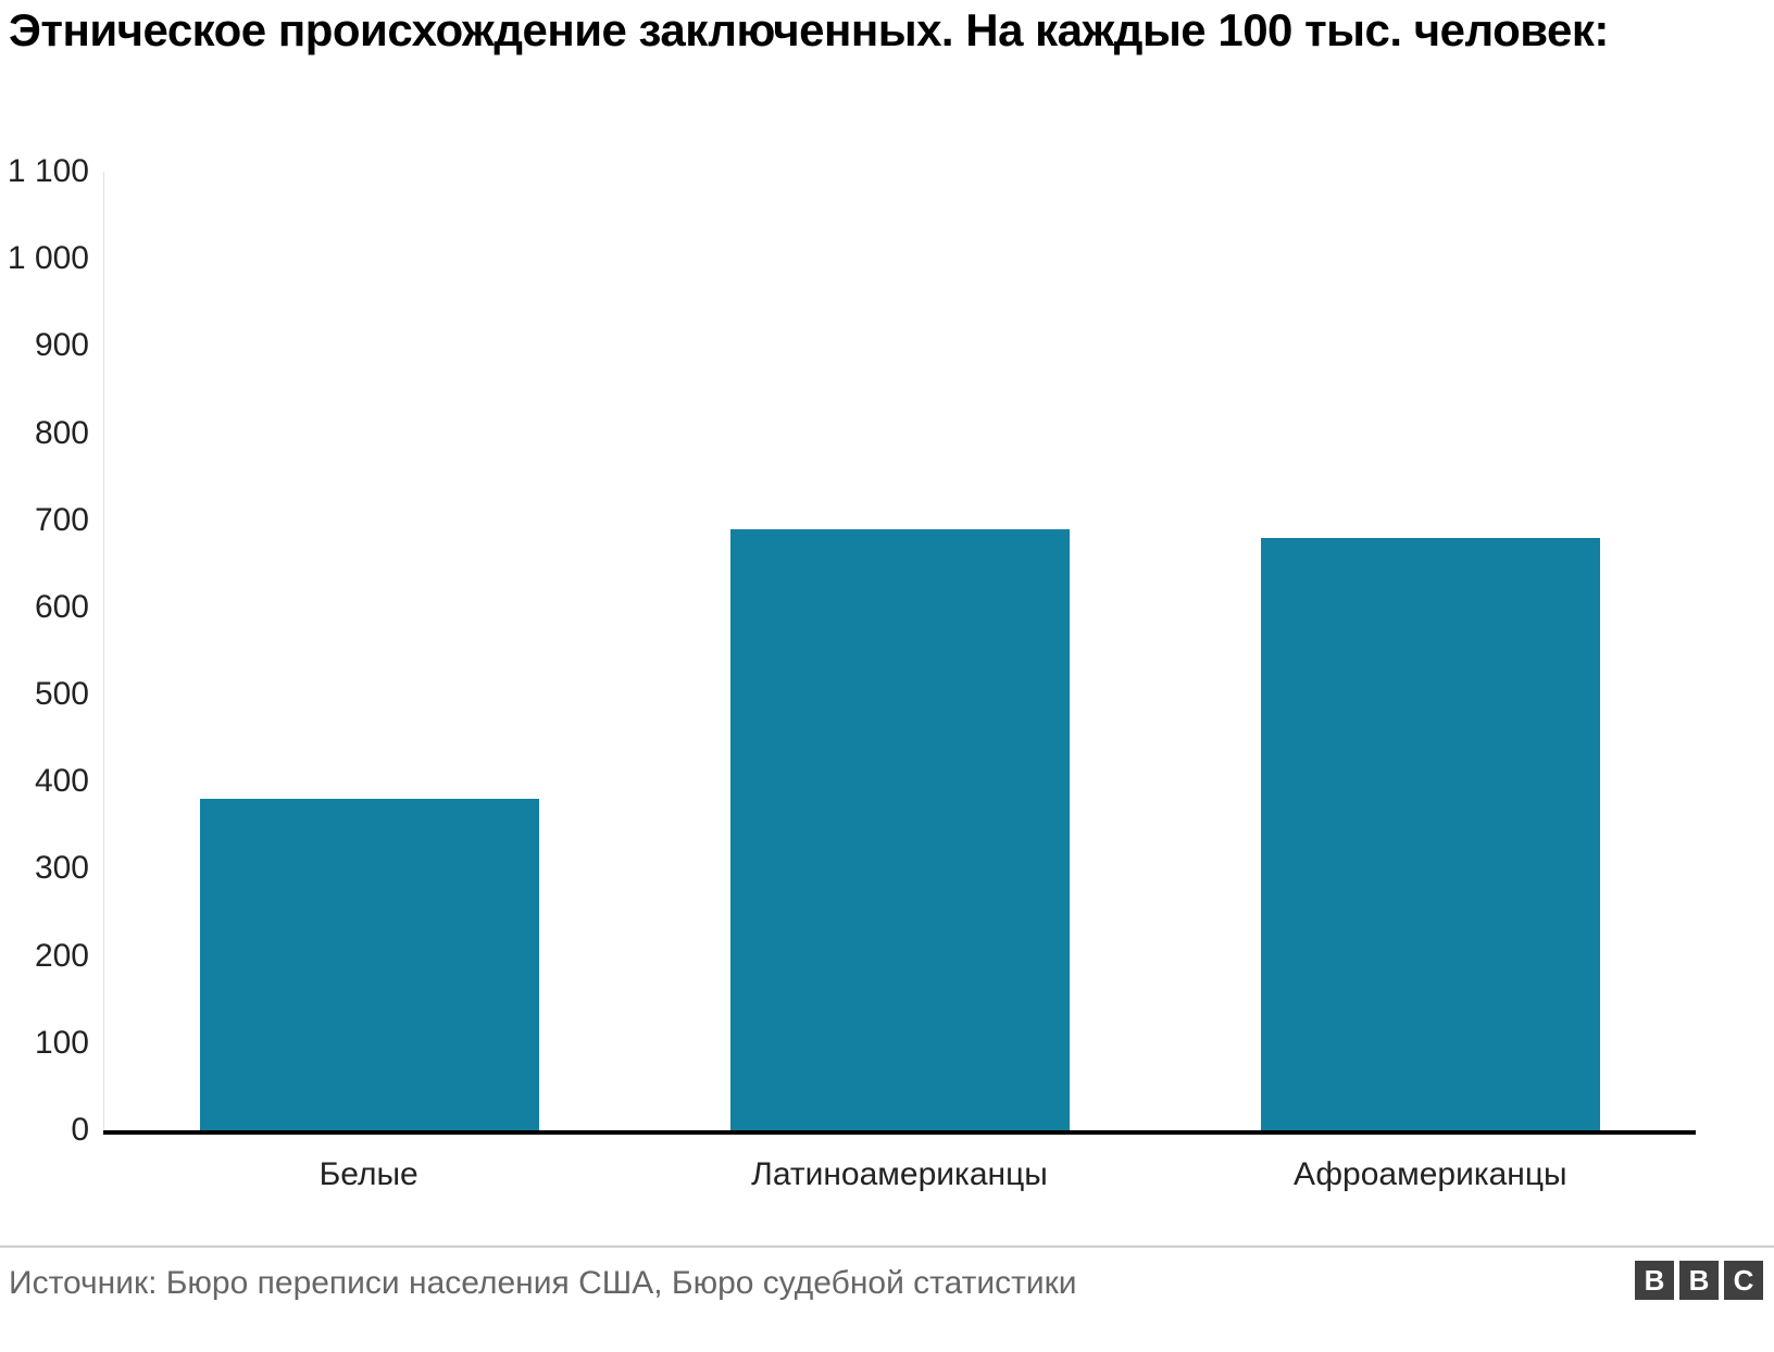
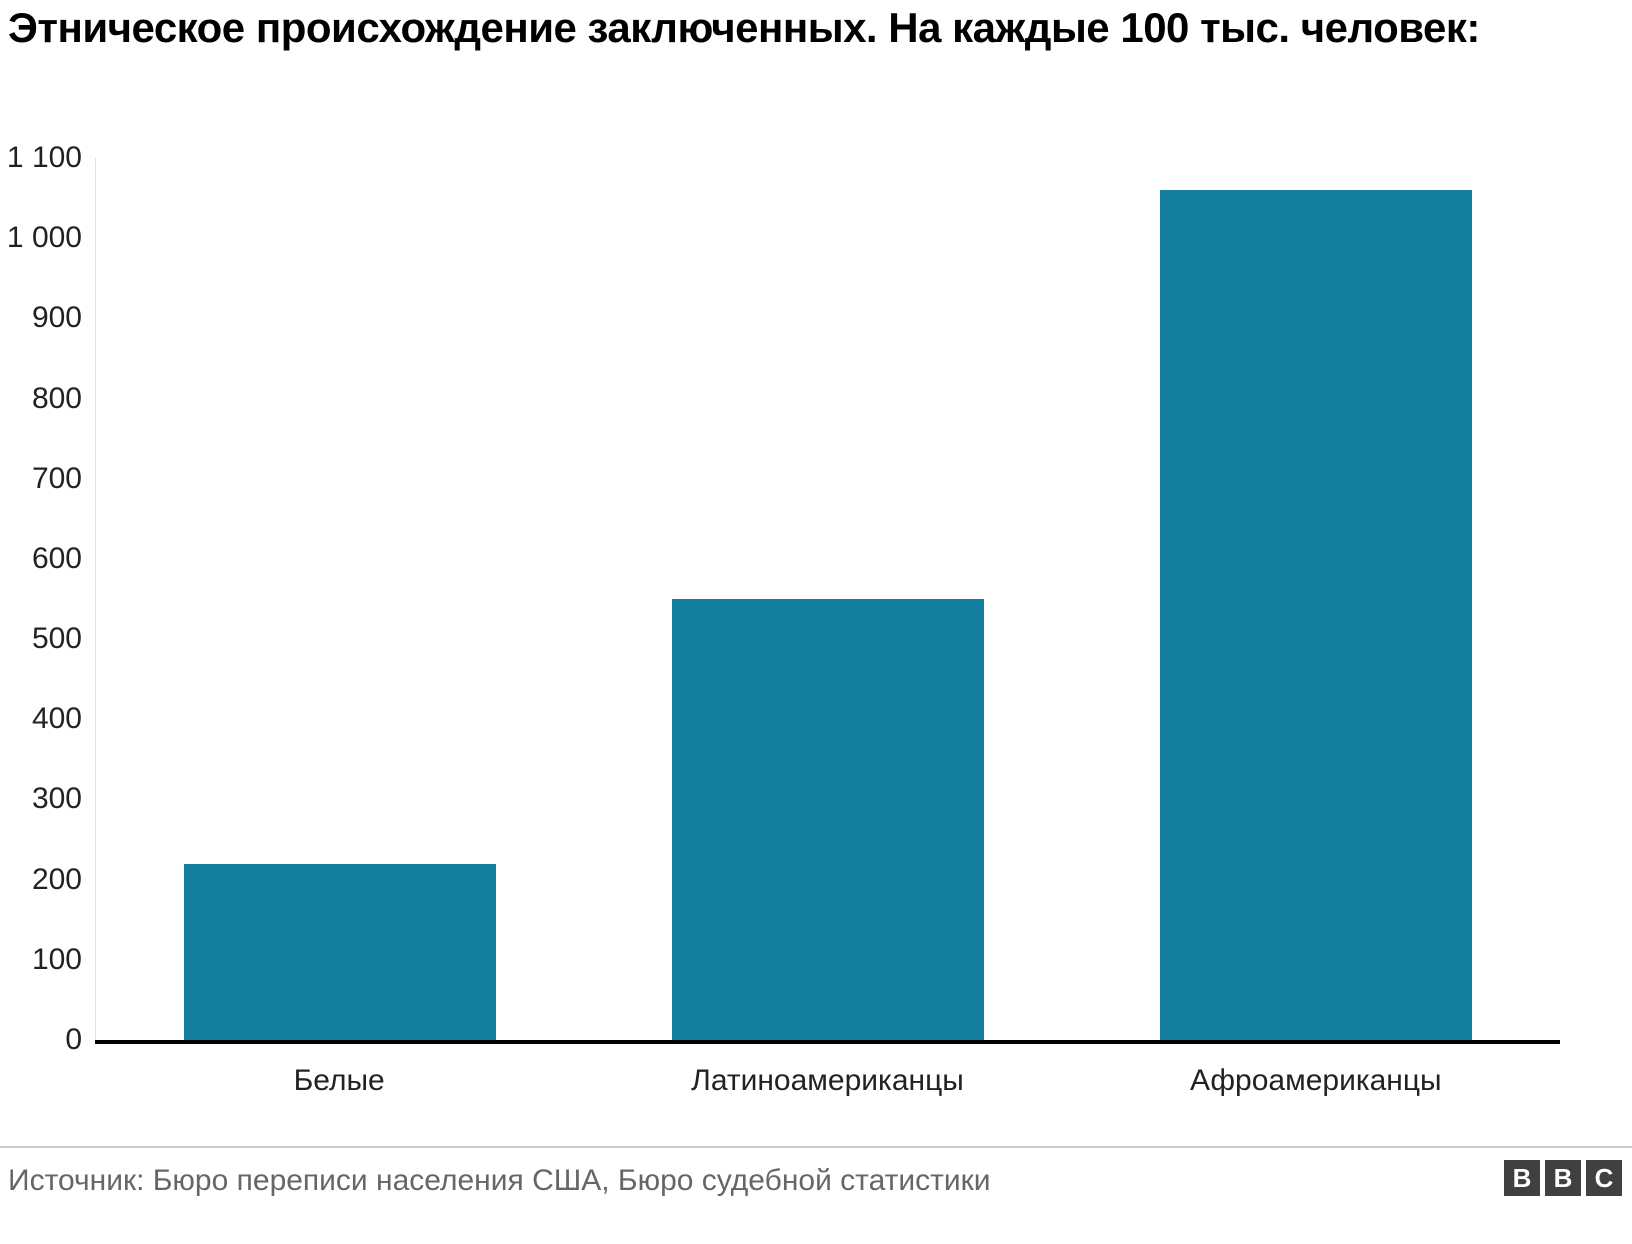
Белые: 380 -> 220
Латиноамериканцы: 690 -> 550
Афроамериканцы: 680 -> 1060
